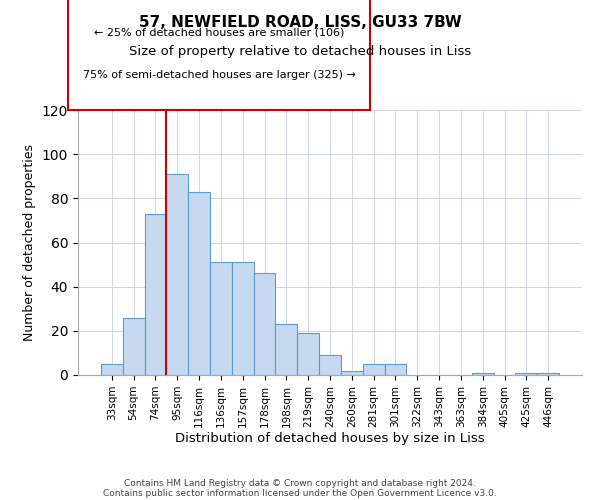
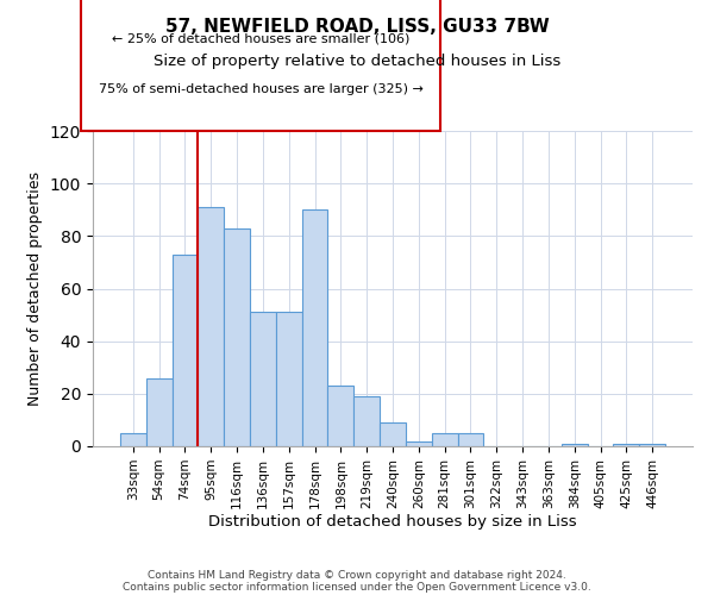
178sqm: 46 -> 90
